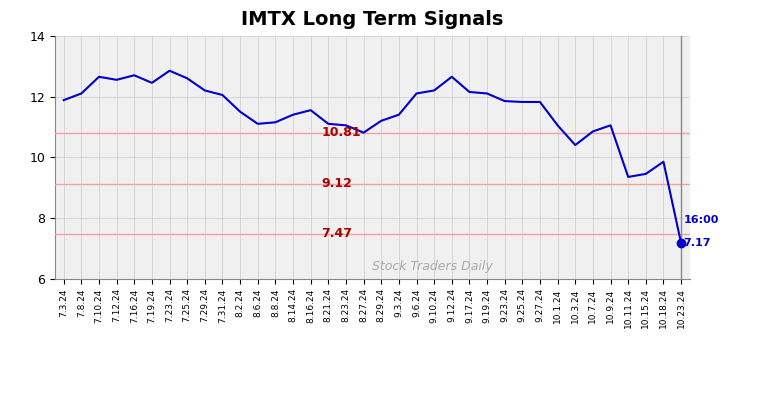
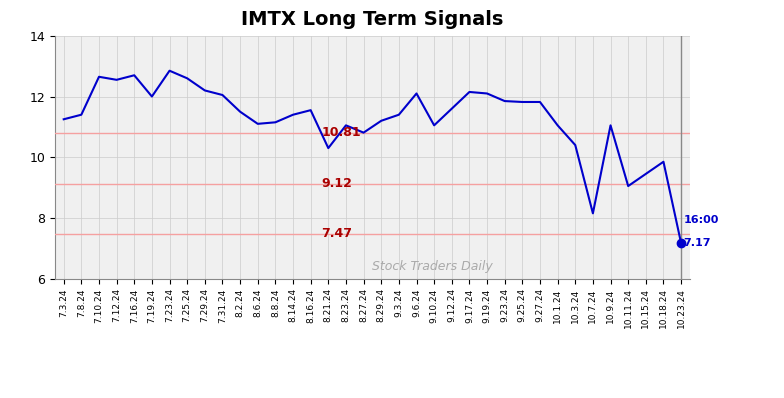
7.3.24: 11.88 -> 11.25
7.8.24: 12.10 -> 11.40
7.19.24: 12.45 -> 12.00
8.21.24: 11.10 -> 10.30
9.10.24: 12.20 -> 11.05
9.12.24: 12.65 -> 11.60
10.7.24: 10.85 -> 8.15
10.11.24: 9.35 -> 9.05
